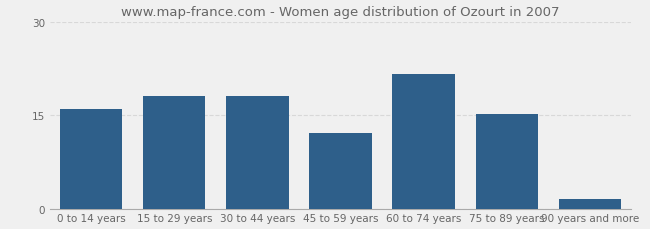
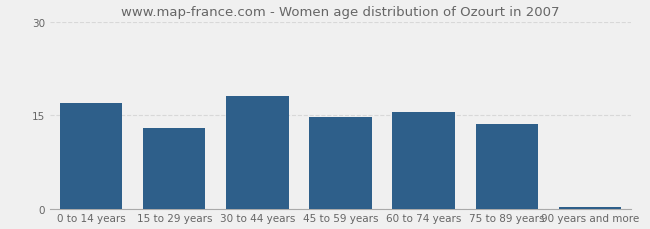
0 to 14 years: 16.0 -> 17.0
15 to 29 years: 18.0 -> 13.0
45 to 59 years: 12.2 -> 14.7
60 to 74 years: 21.6 -> 15.5
75 to 89 years: 15.2 -> 13.5
90 years and more: 1.6 -> 0.3
